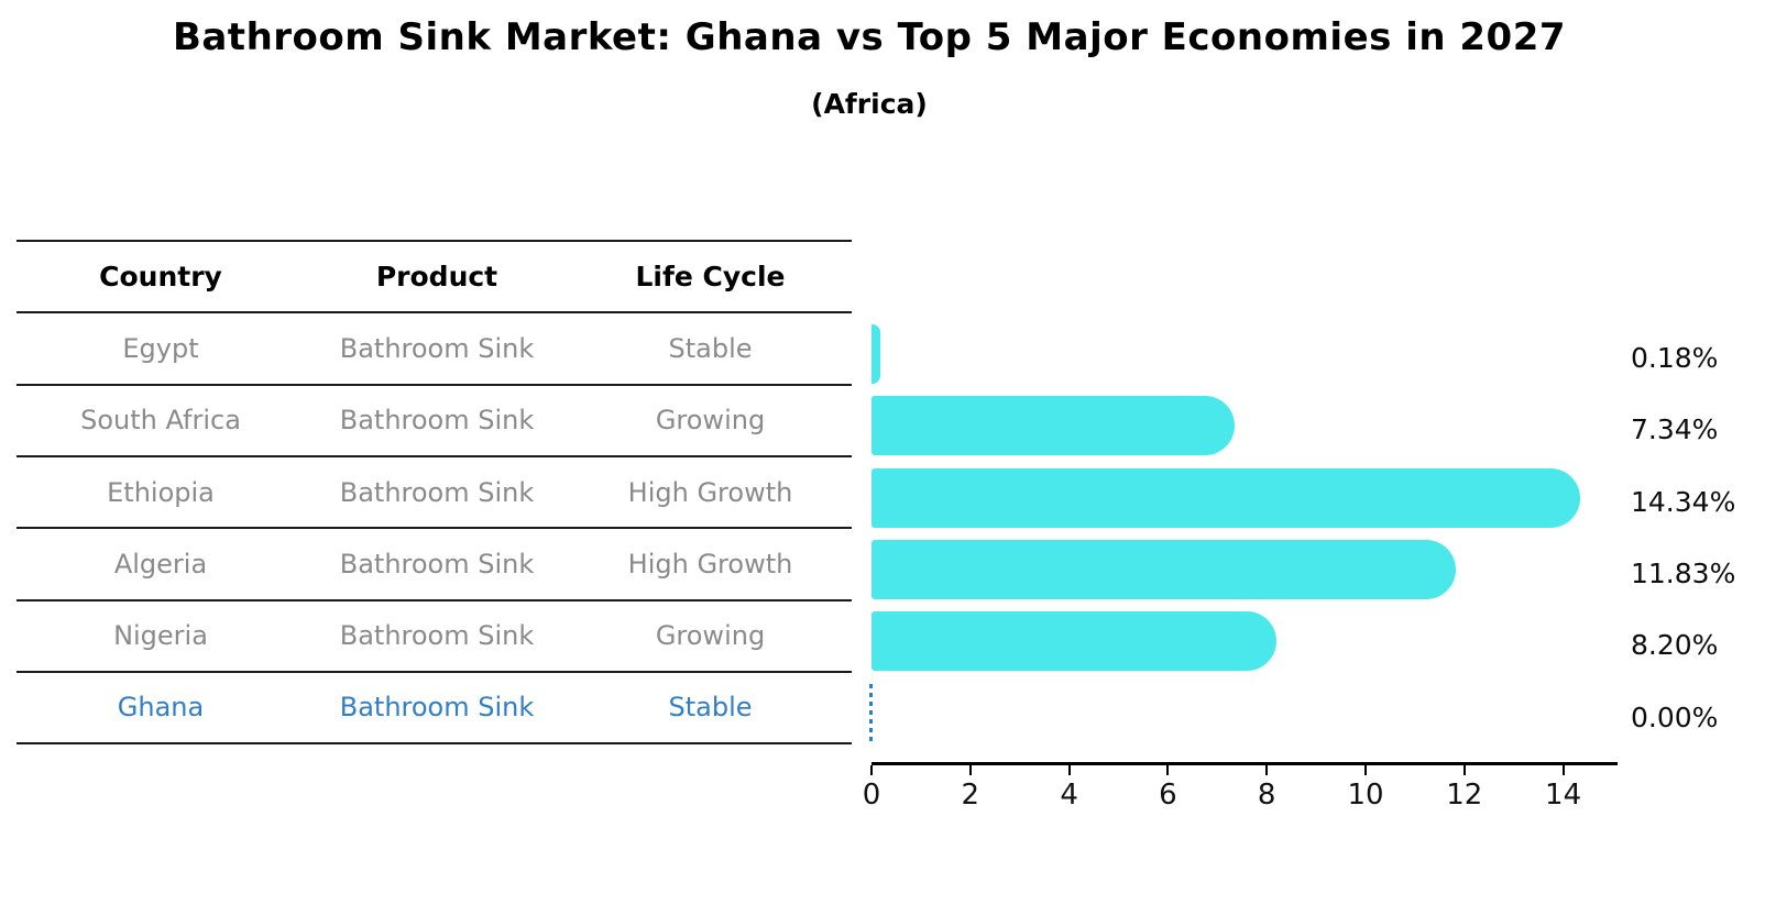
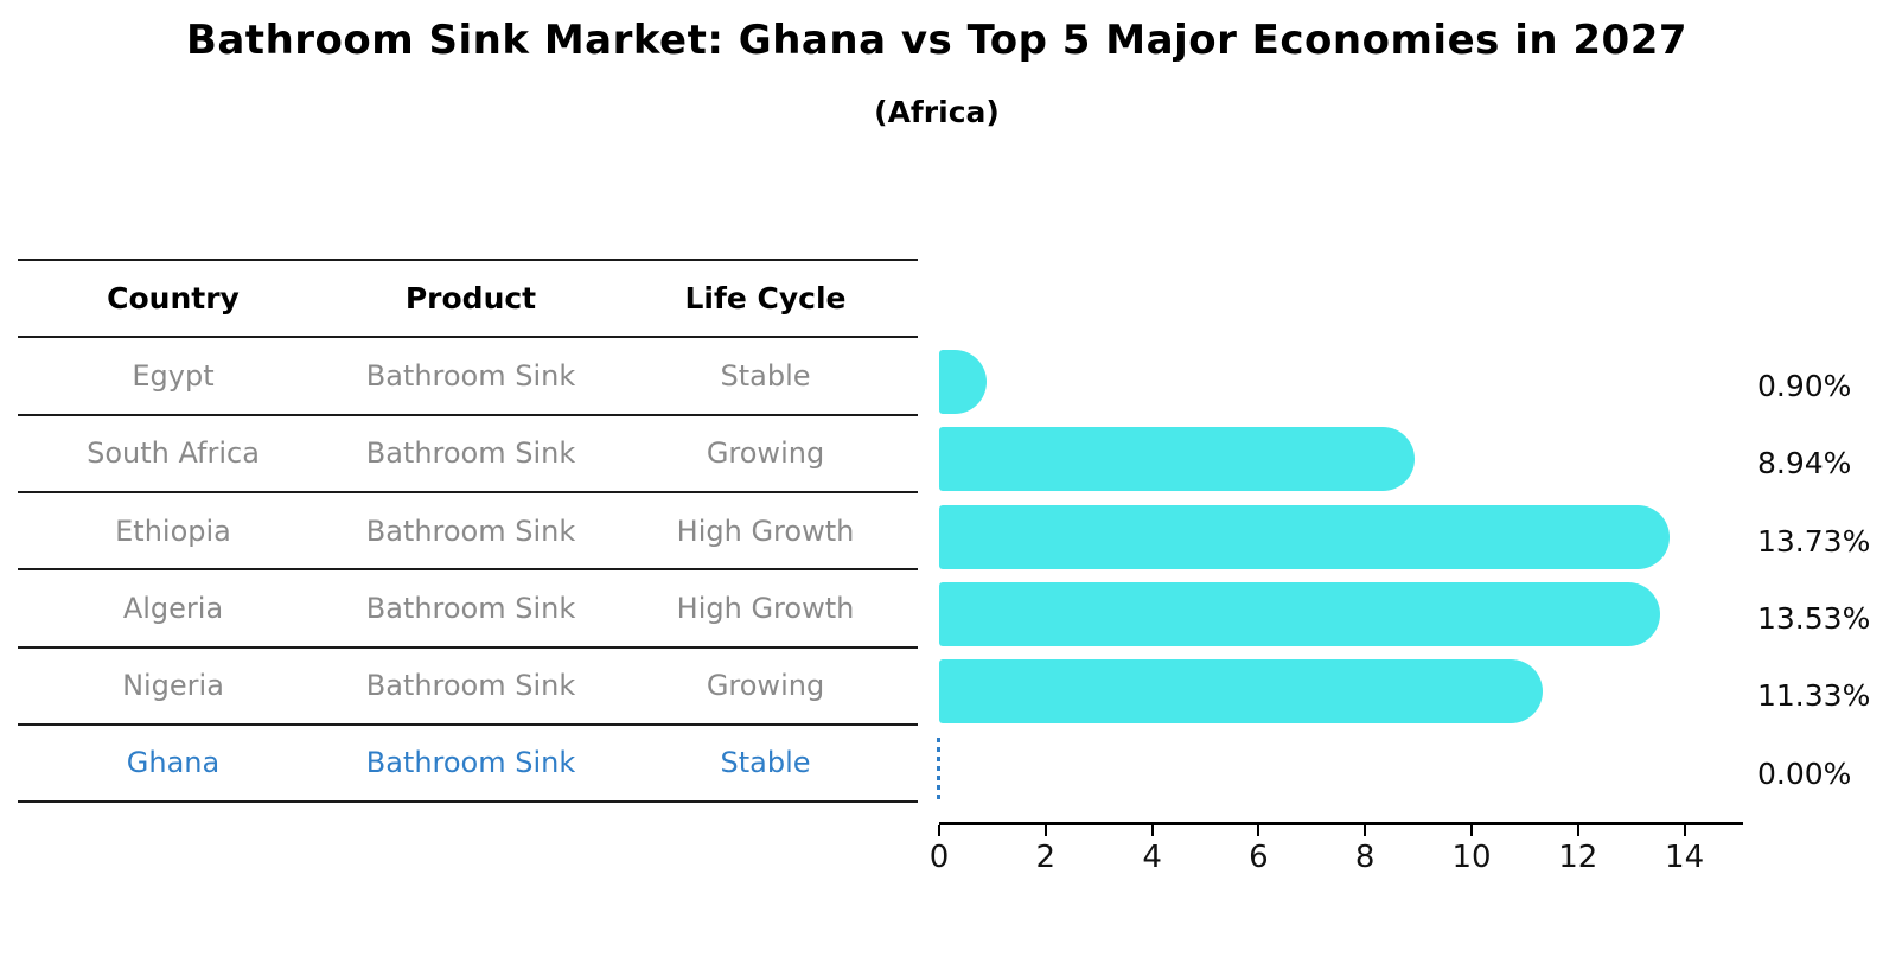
Egypt: 0.18% -> 0.90%
South Africa: 7.34% -> 8.94%
Ethiopia: 14.34% -> 13.73%
Algeria: 11.83% -> 13.53%
Nigeria: 8.20% -> 11.33%
